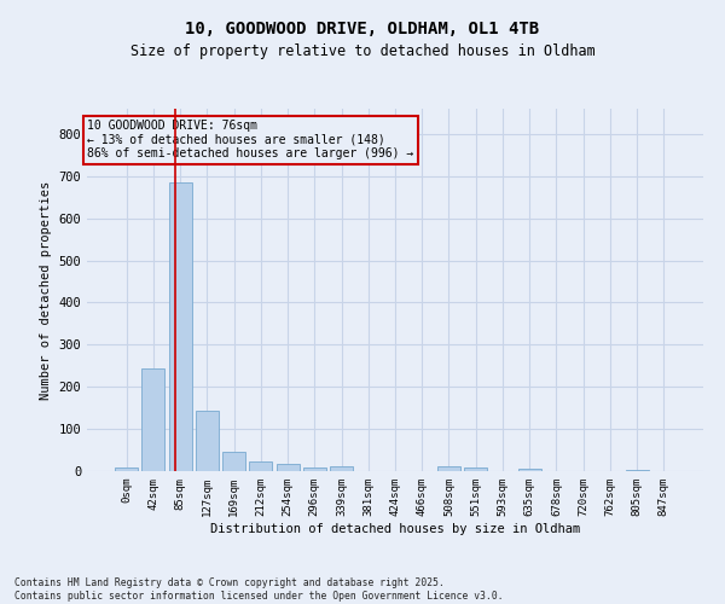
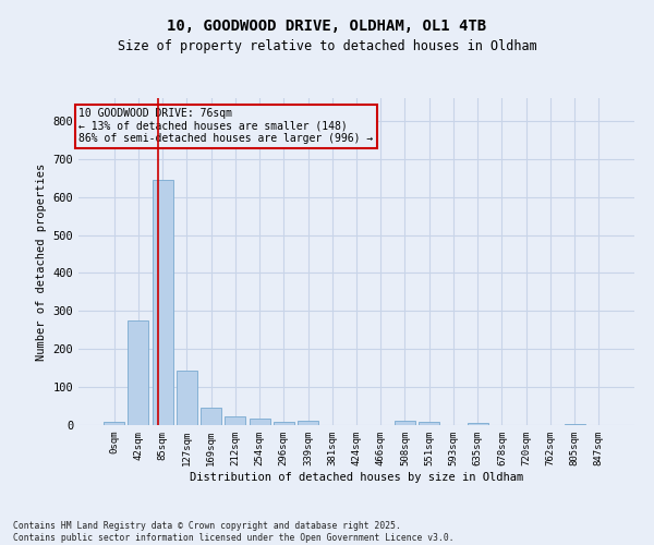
42sqm: 245 -> 275
85sqm: 685 -> 645
